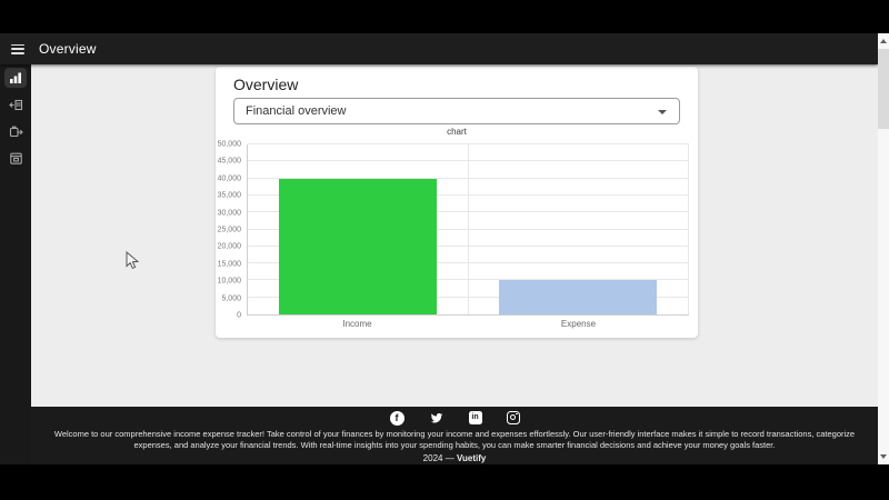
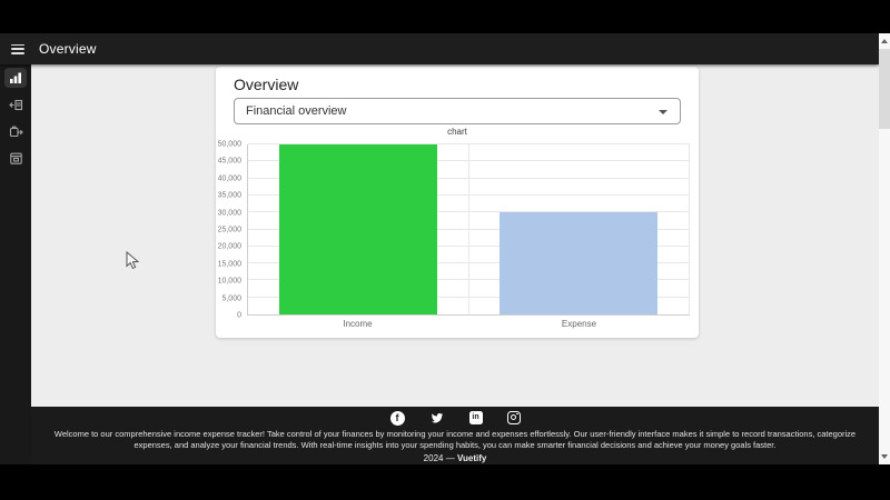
Income: 40000 -> 50000
Expense: 10000 -> 30000
